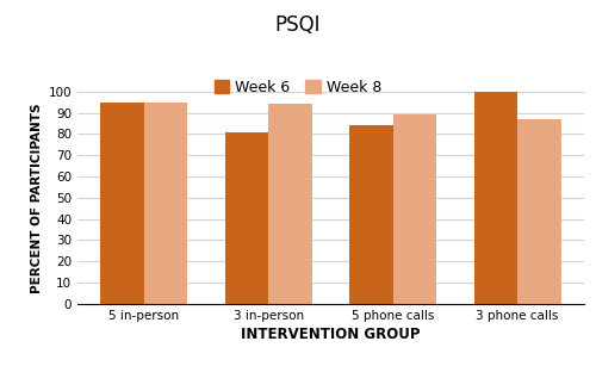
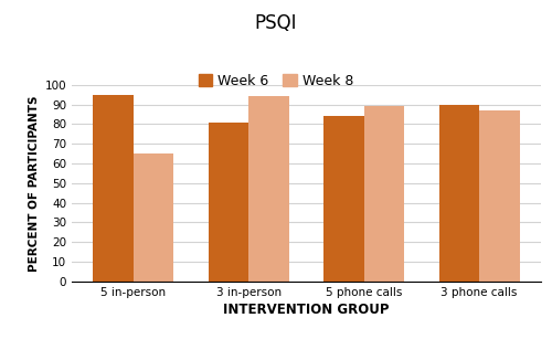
Week 8/5 in-person: 95 -> 65
Week 6/3 phone calls: 100 -> 90
